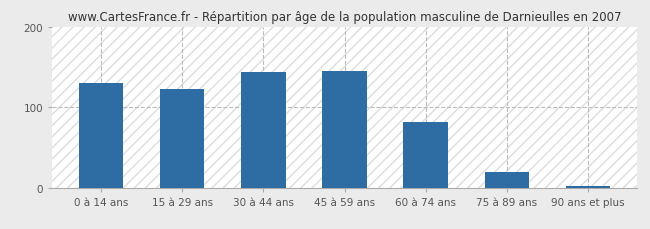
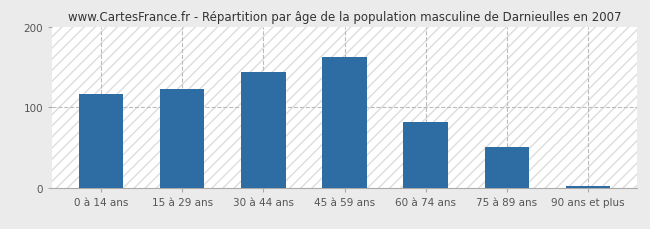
0 à 14 ans: 130 -> 116
45 à 59 ans: 145 -> 162
75 à 89 ans: 20 -> 50
